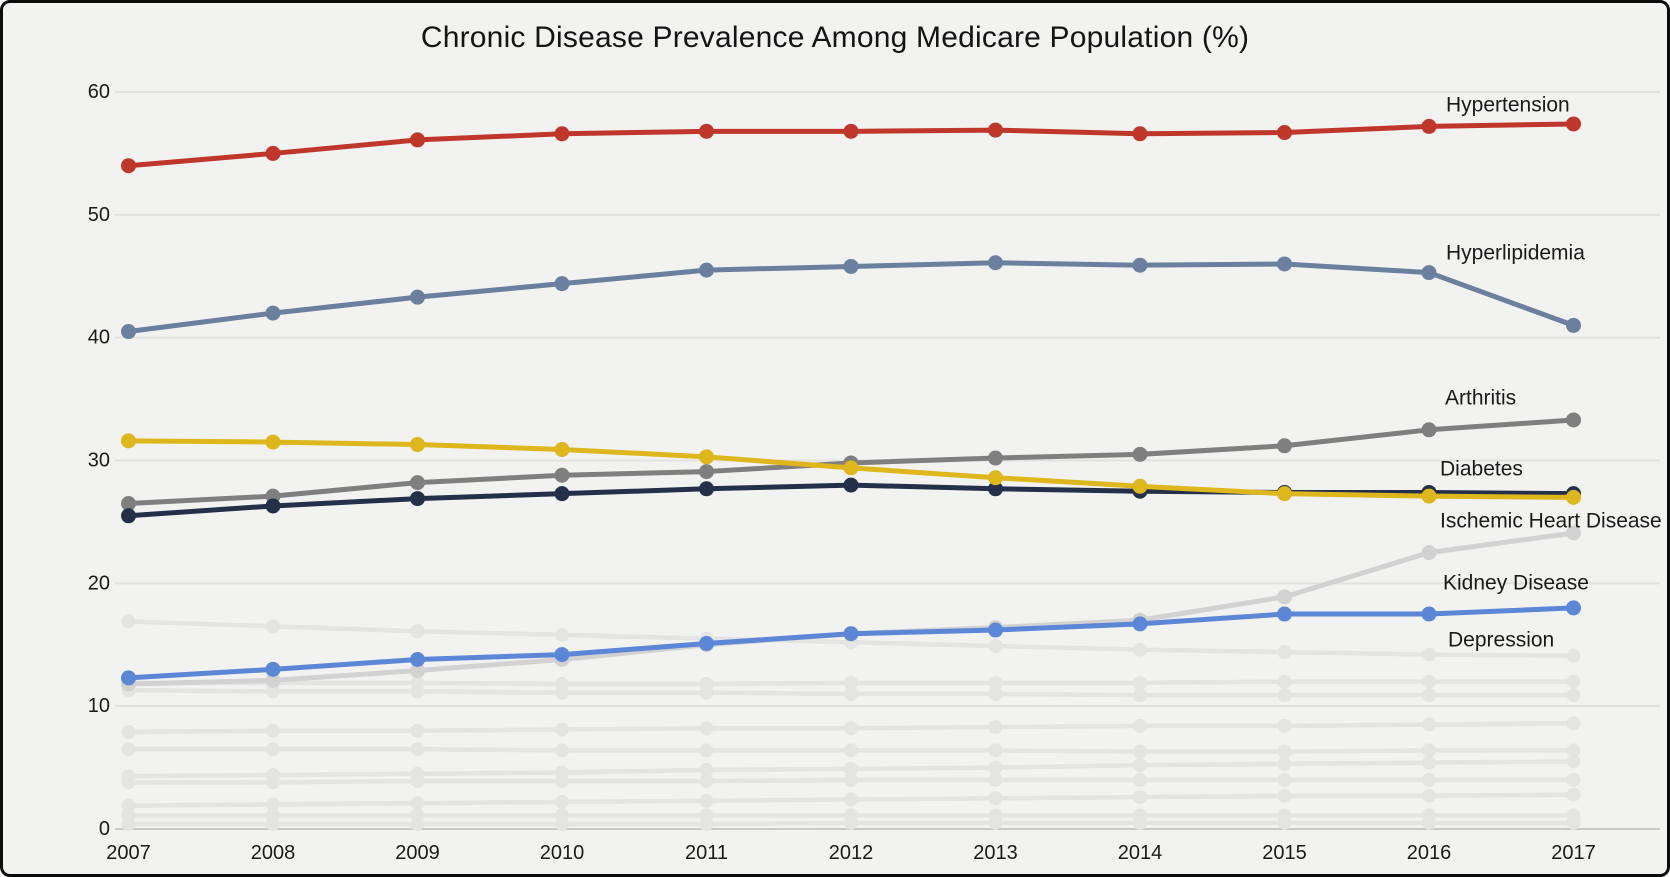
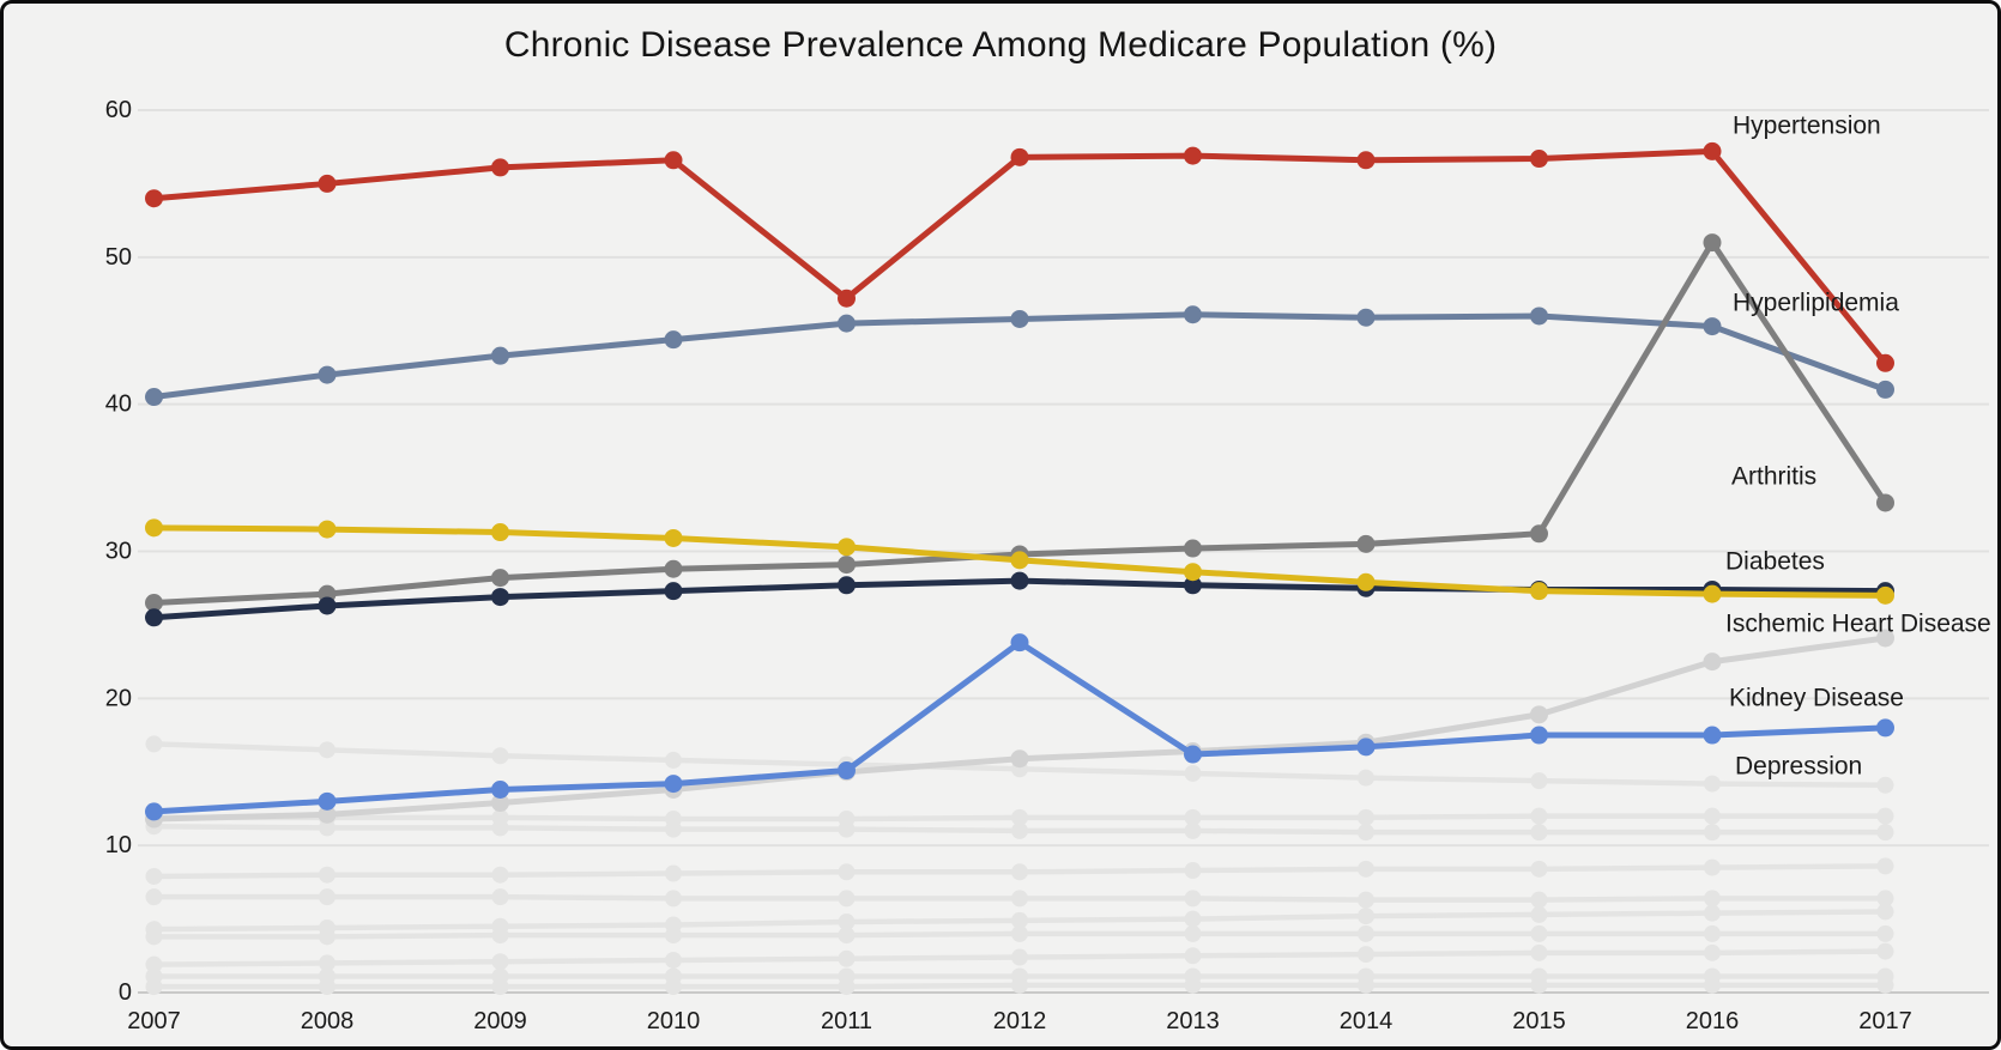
Hypertension/2011: 56.8 -> 47.2
Depression/2012: 15.9 -> 23.8
Arthritis/2016: 32.5 -> 51.0
Hypertension/2017: 57.4 -> 42.8
